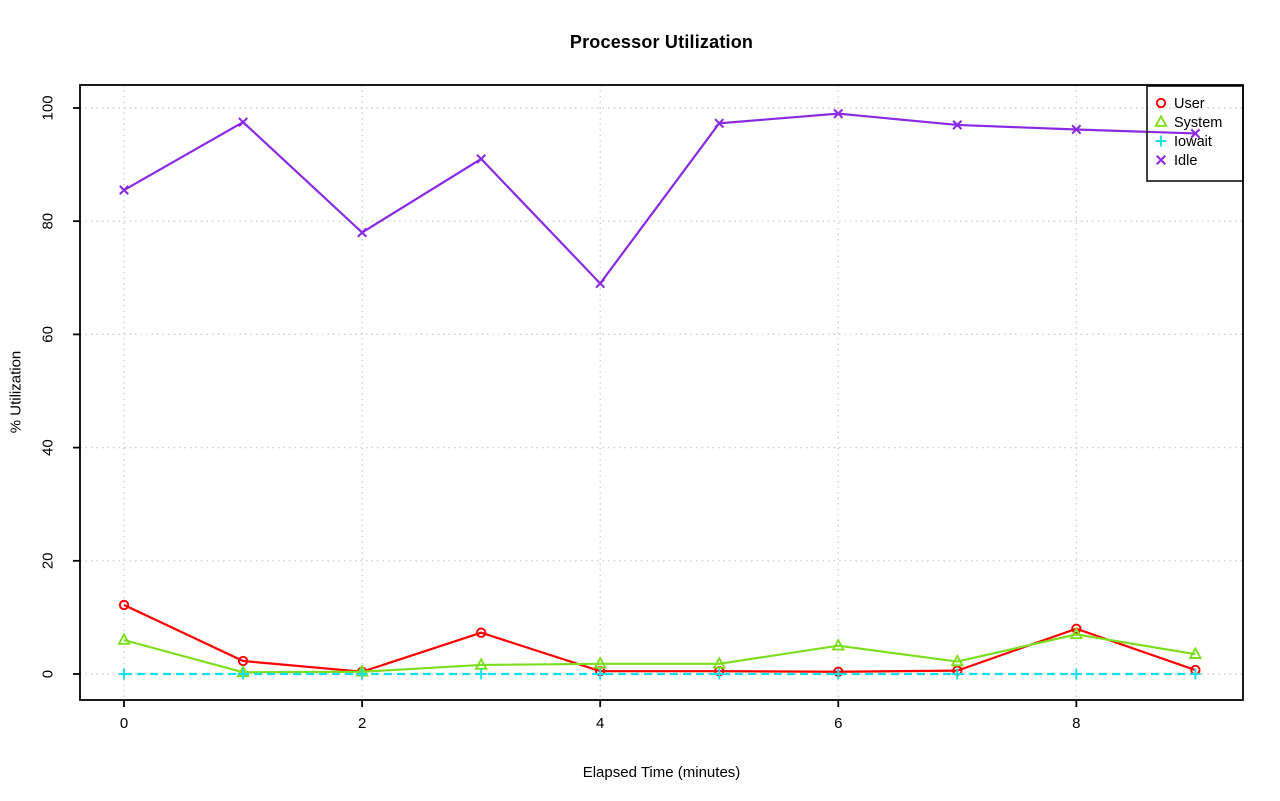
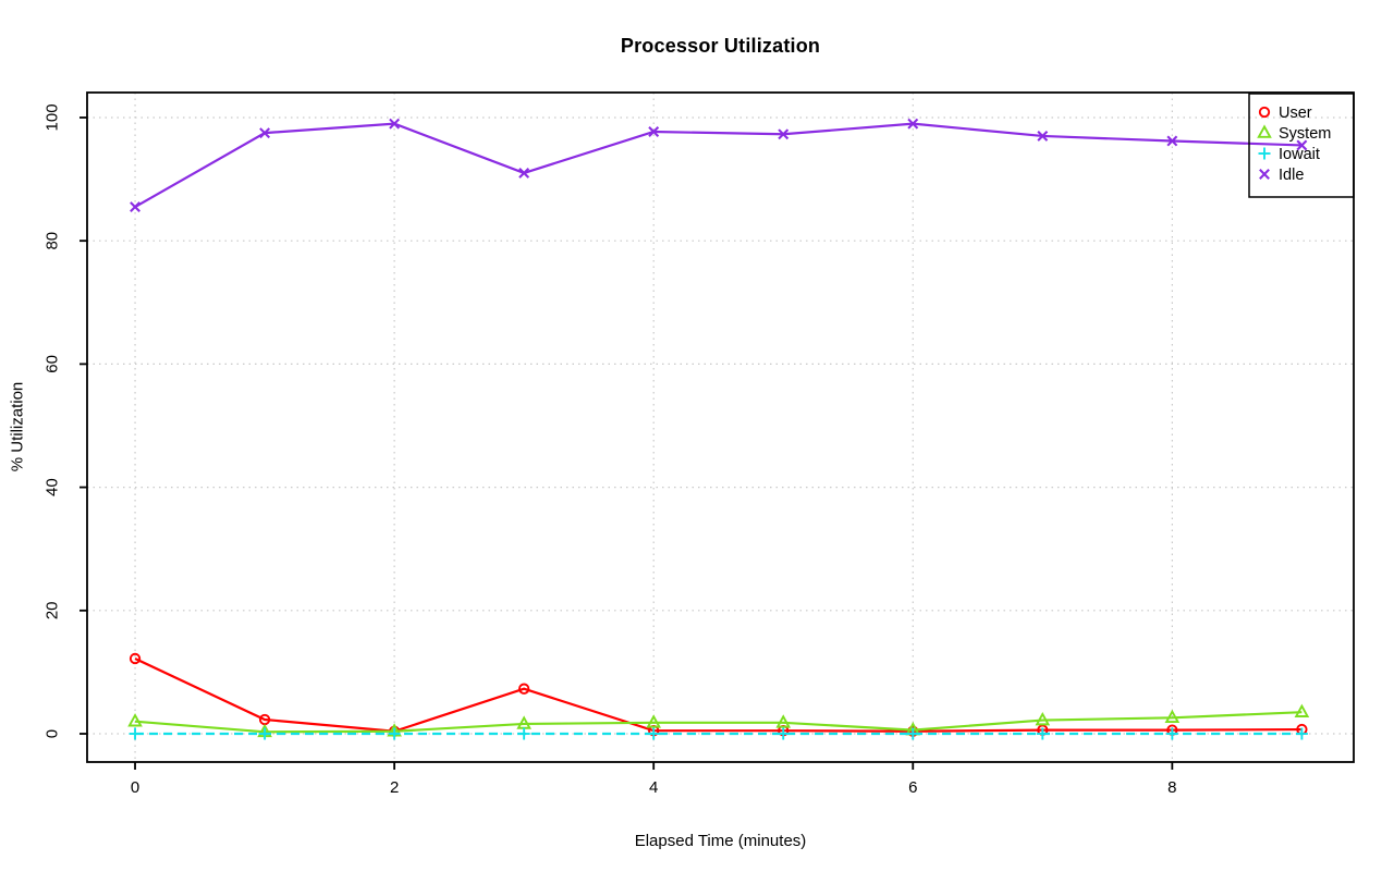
System/0: 6 -> 2
Idle/2: 78 -> 99
Idle/4: 69 -> 98
System/6: 5 -> 1
User/8: 8 -> 1
System/8: 7 -> 3
